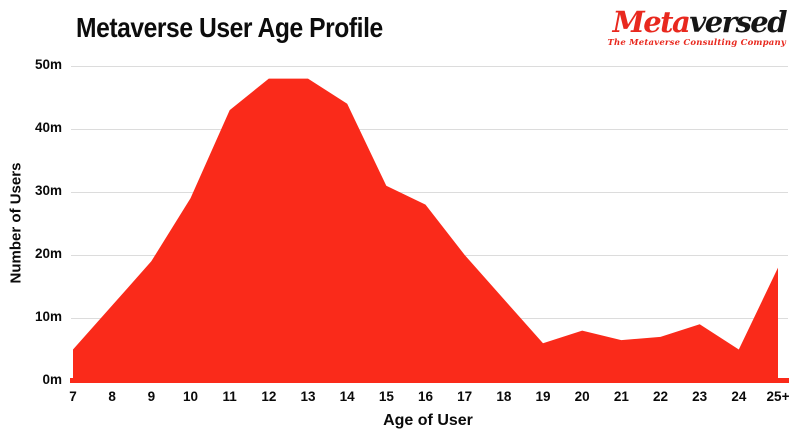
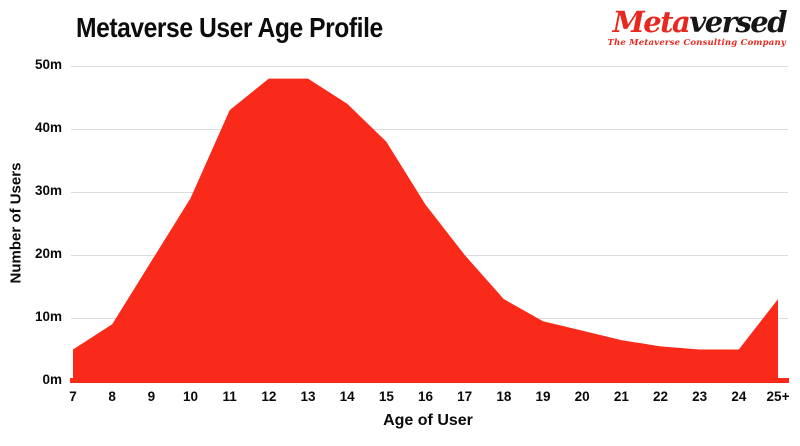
8: 12m -> 9m
15: 31m -> 38m
19: 6m -> 10m
22: 7m -> 6m
23: 9m -> 5m
25+: 18m -> 13m
